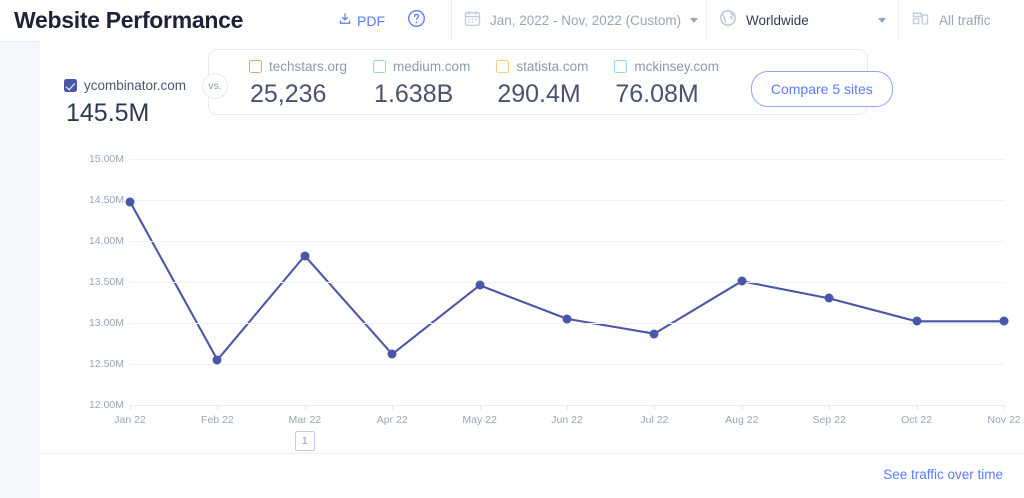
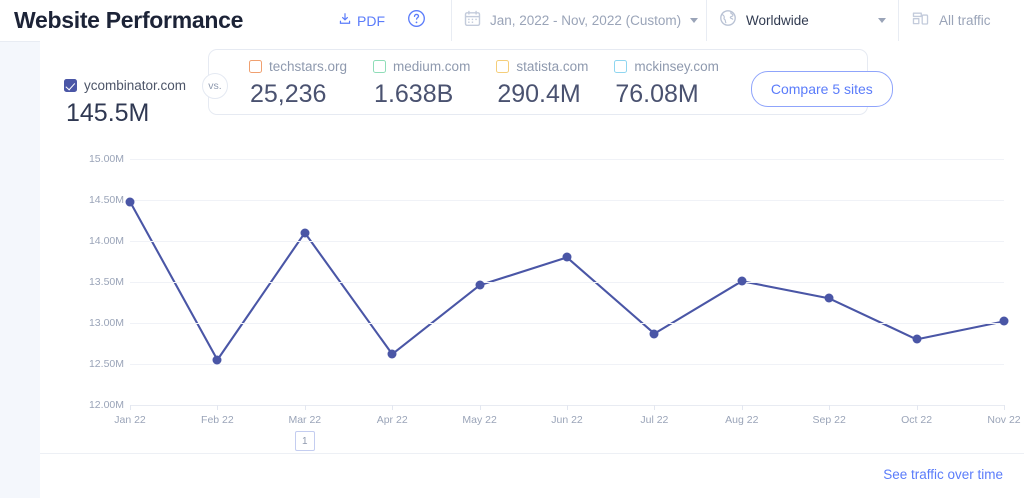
Mar 22: 13.8M -> 14.1M
Jun 22: 13.1M -> 13.8M
Oct 22: 13.0M -> 12.8M
